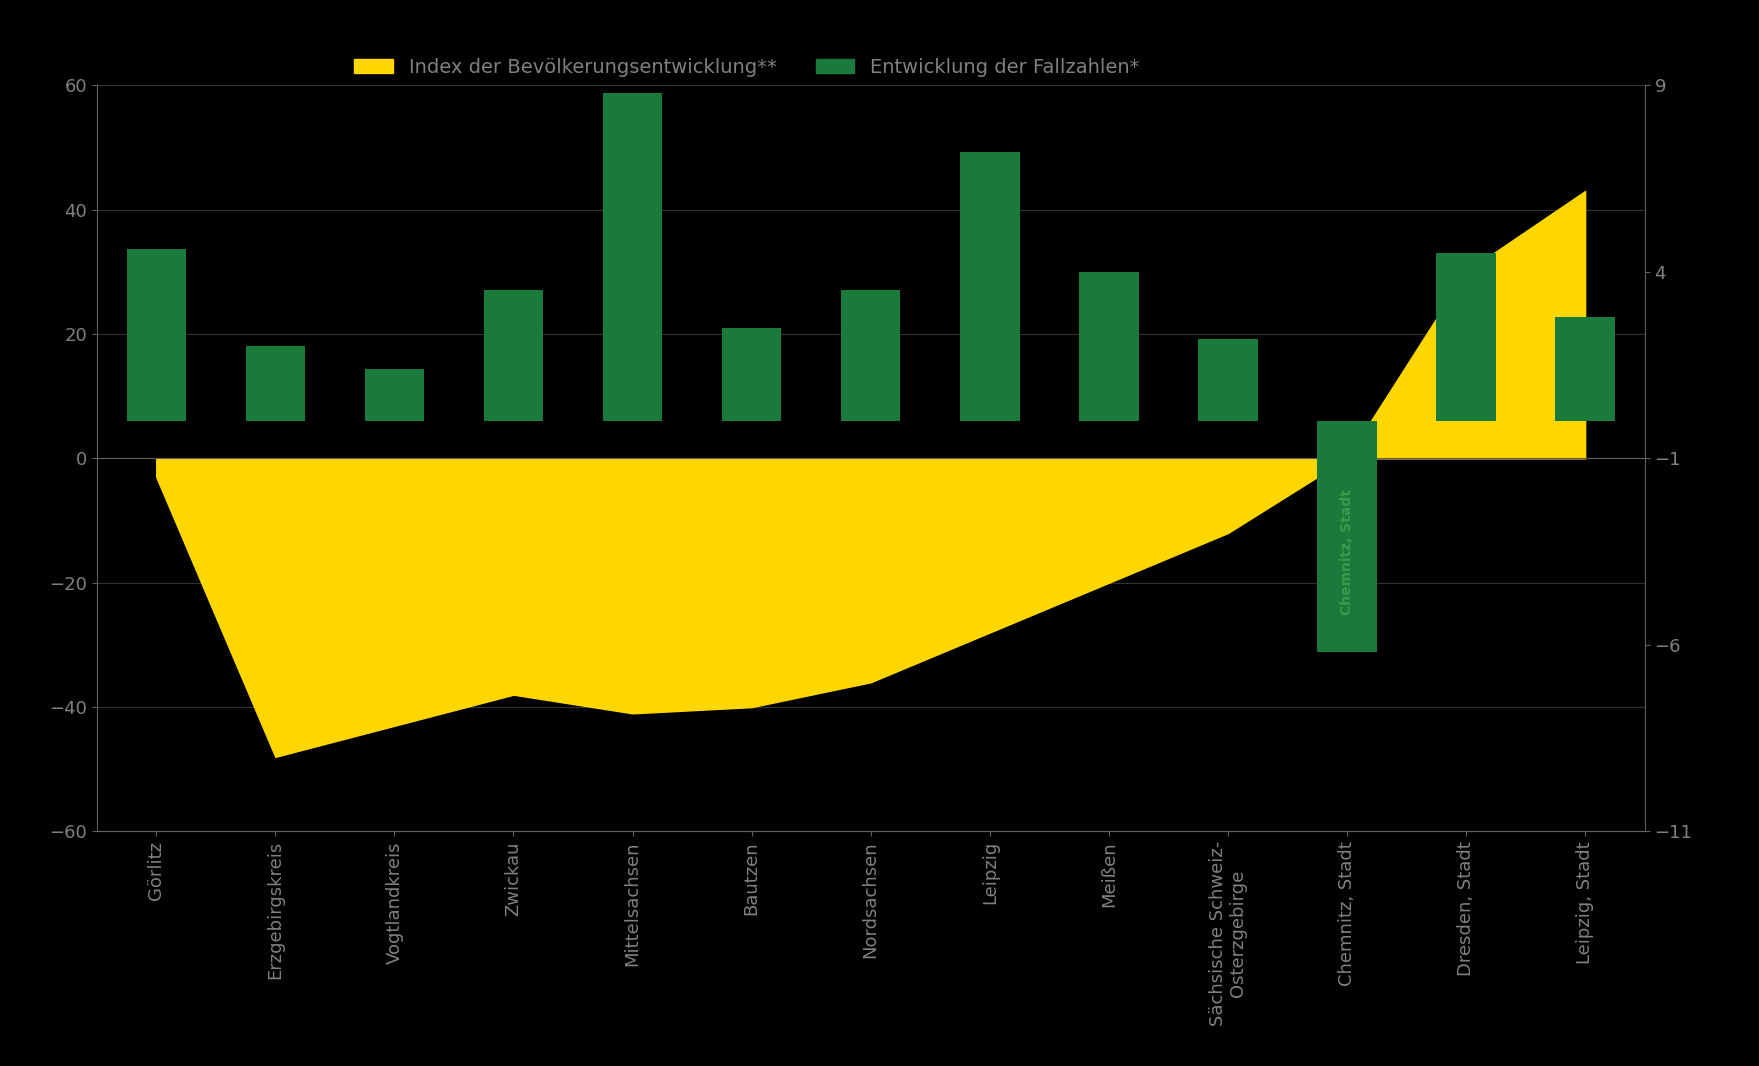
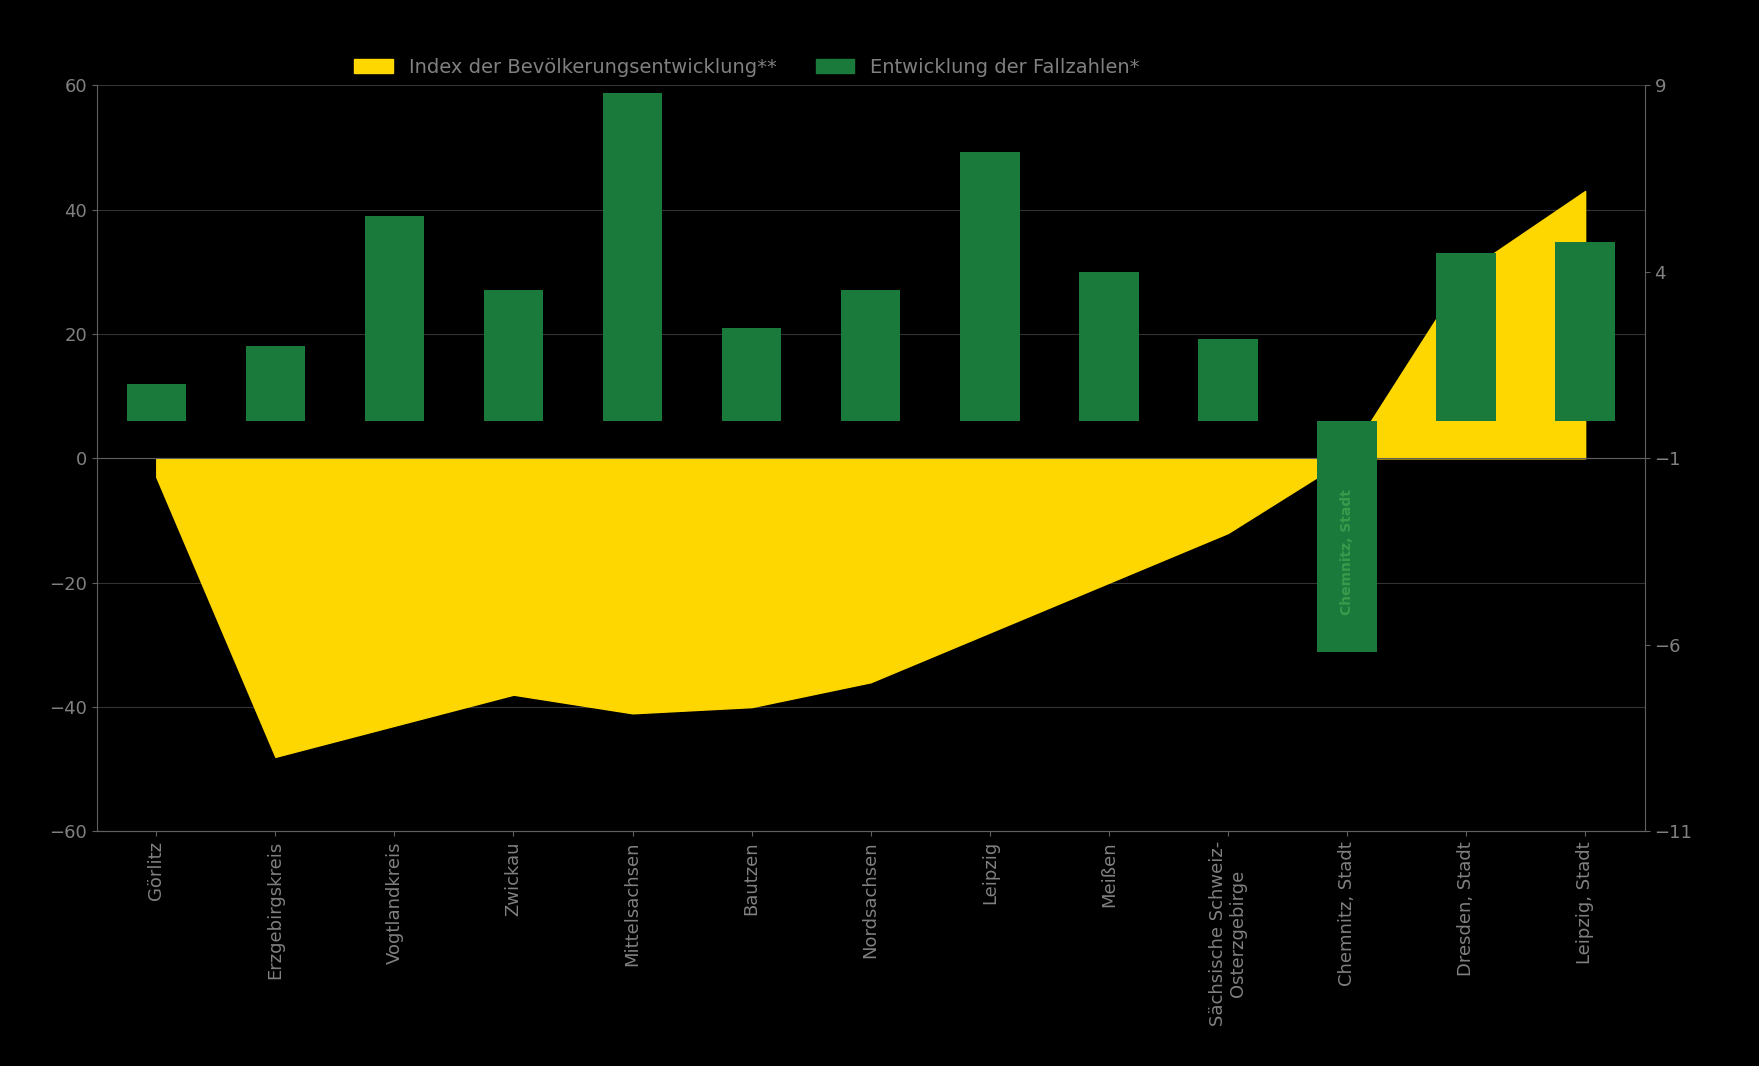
Entwicklung der Fallzahlen*/Görlitz: 4.6 -> 1.0
Entwicklung der Fallzahlen*/Vogtlandkreis: 1.4 -> 5.5
Entwicklung der Fallzahlen*/Leipzig, Stadt: 2.8 -> 4.8
